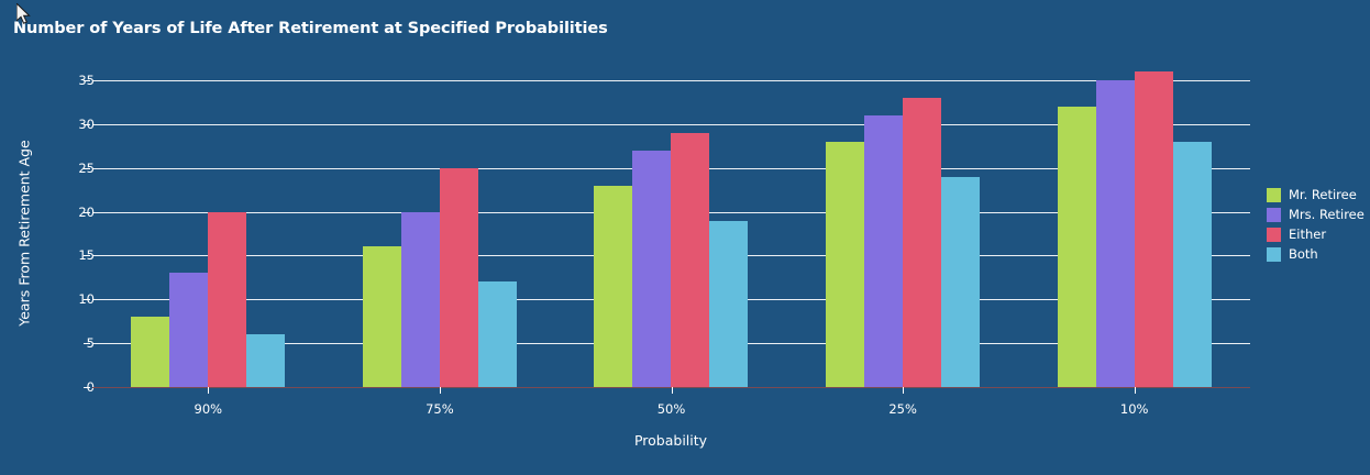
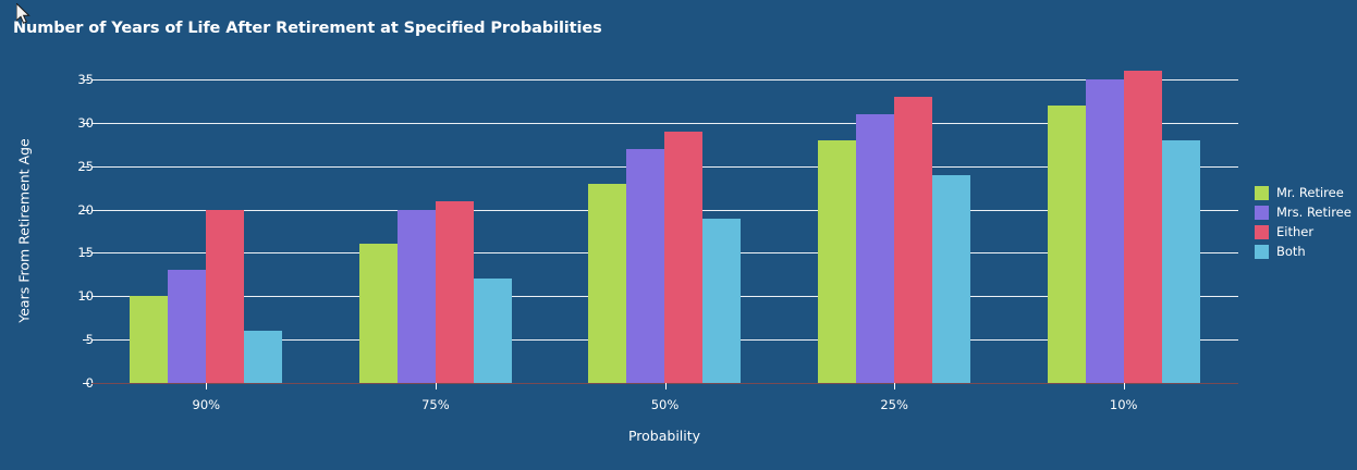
Mr. Retiree/90%: 8 -> 10
Either/75%: 25 -> 21
